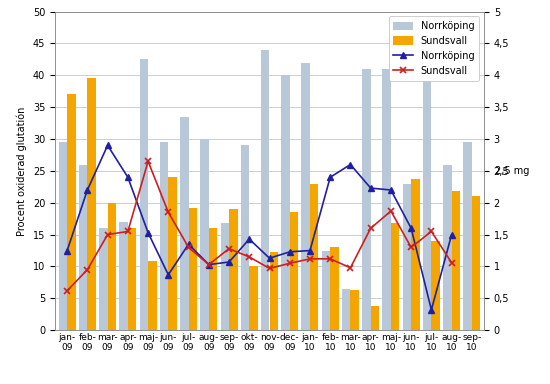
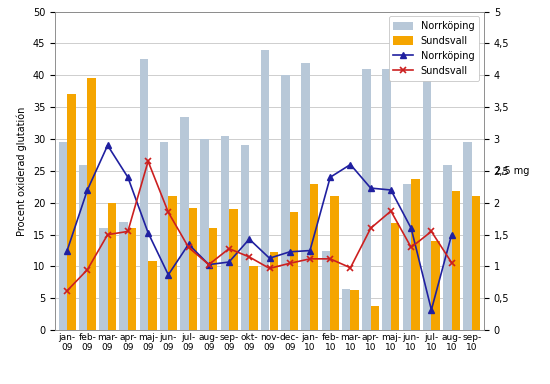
Sundsvall/jun- 09: 24.0 -> 21.0
Norrköping/sep- 09: 16.8 -> 30.5
Sundsvall/feb- 10: 13.0 -> 21.0
